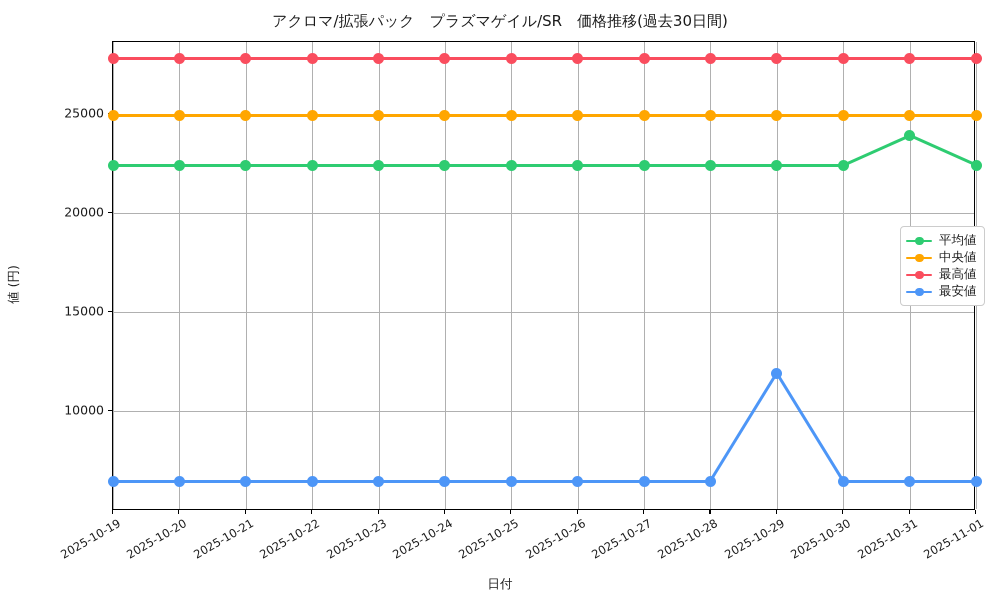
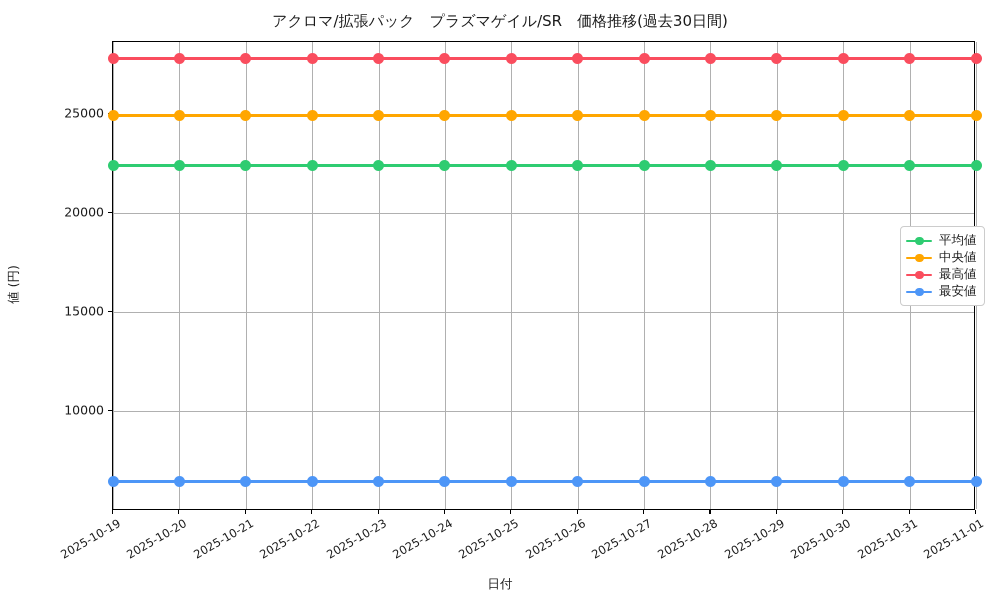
最安値/2025-10-29: 11900 -> 6400
平均値/2025-10-31: 23900 -> 22400
